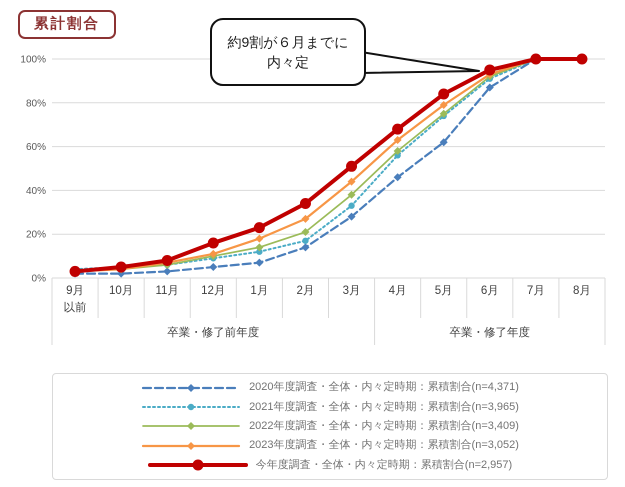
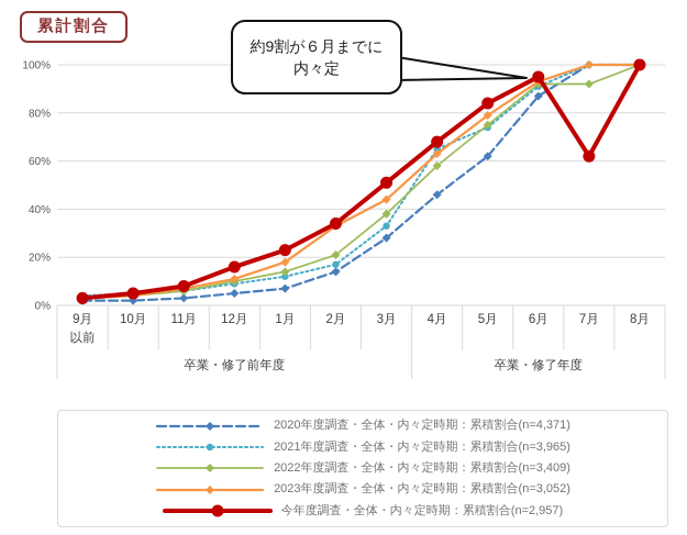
2023年度調査・全体・内々定時期：累積割合(n=3,052)/2月: 27% -> 33%
2021年度調査・全体・内々定時期：累積割合(n=3,965)/4月: 56% -> 65%
2022年度調査・全体・内々定時期：累積割合(n=3,409)/7月: 100% -> 92%
今年度調査・全体・内々定時期：累積割合(n=2,957)/7月: 100% -> 62%
